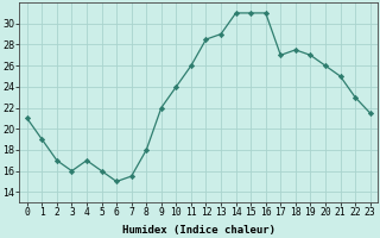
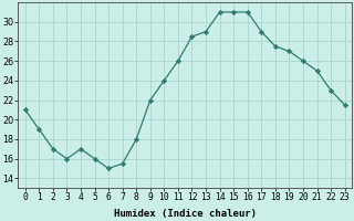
17: 27.0 -> 29.0
